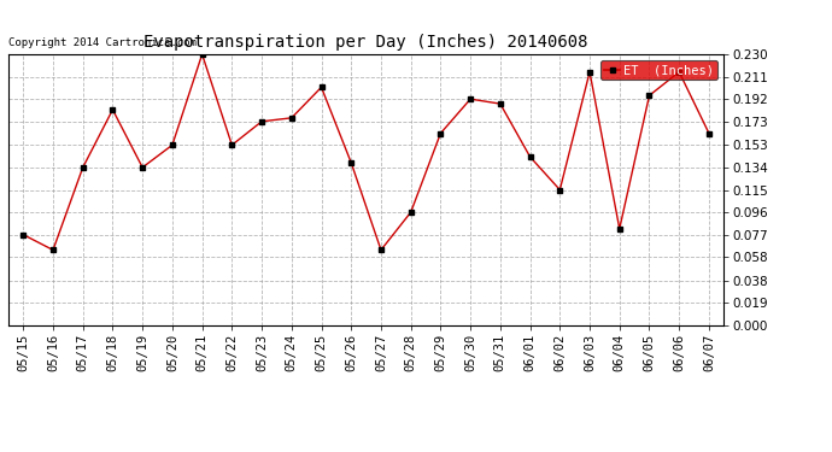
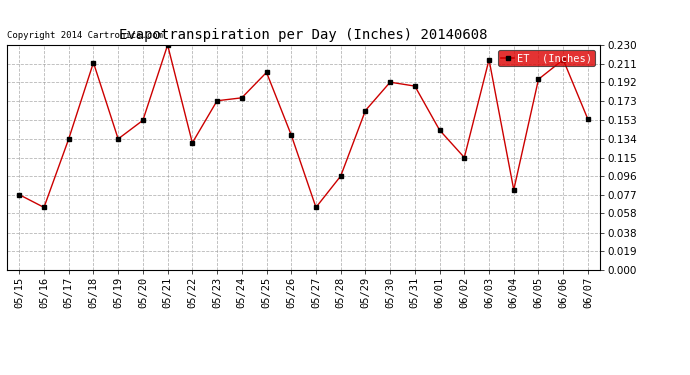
05/18: 0.183 -> 0.212
05/22: 0.153 -> 0.130
06/07: 0.163 -> 0.154
